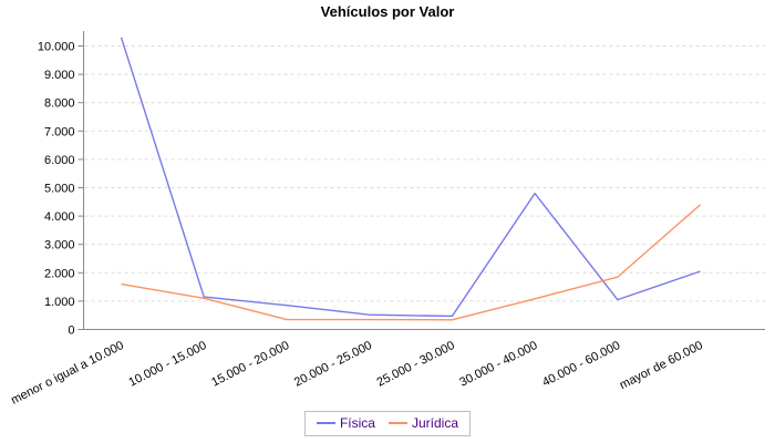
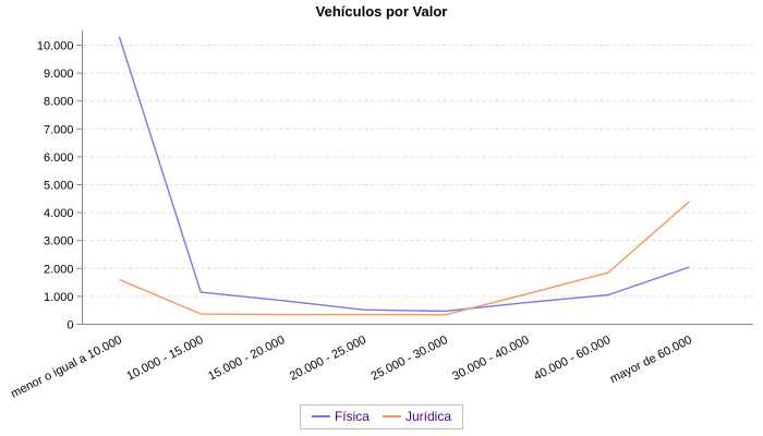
Jurídica/10.000 - 15.000: 1100 -> 400
Física/30.000 - 40.000: 4800 -> 800
